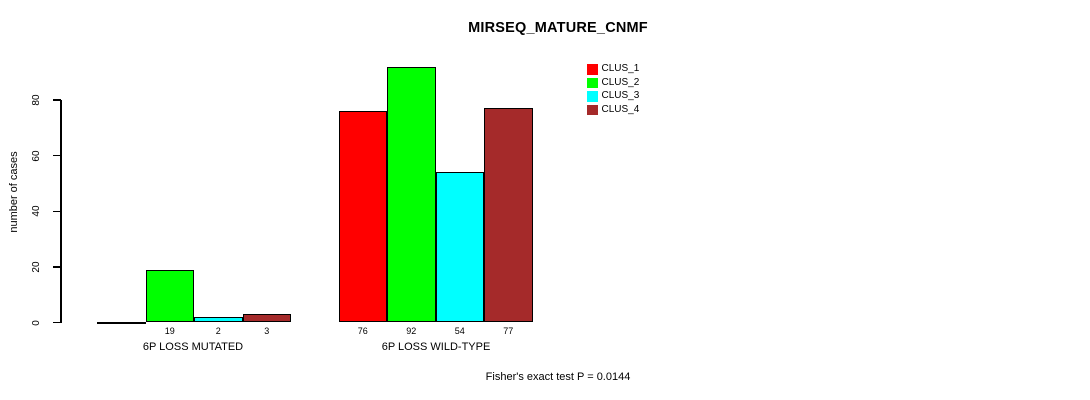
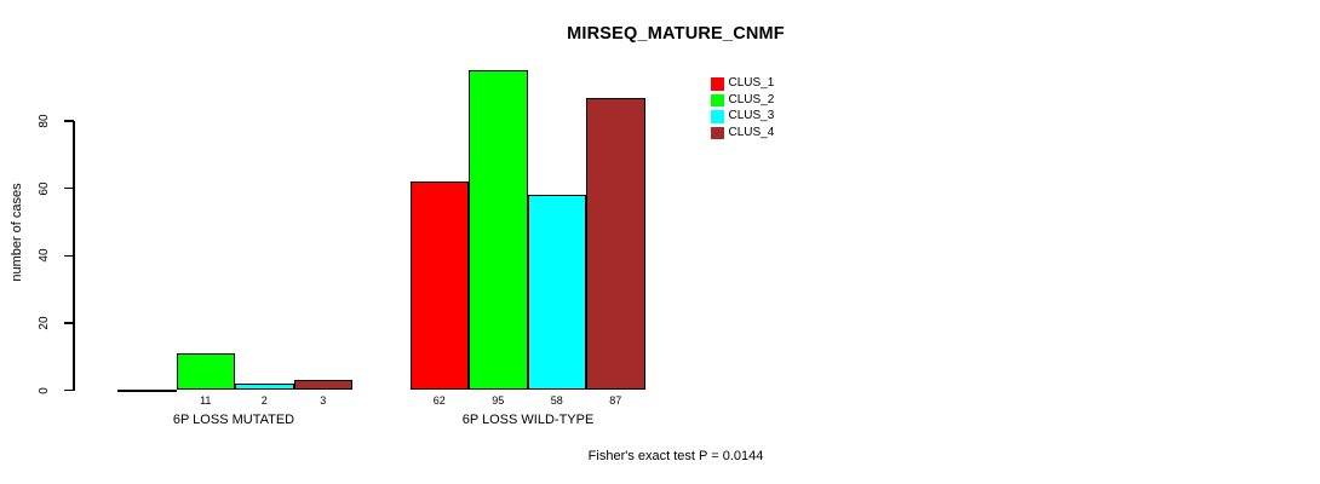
CLUS_2/6P LOSS MUTATED: 19 -> 11
CLUS_1/6P LOSS WILD-TYPE: 76 -> 62
CLUS_2/6P LOSS WILD-TYPE: 92 -> 95
CLUS_3/6P LOSS WILD-TYPE: 54 -> 58
CLUS_4/6P LOSS WILD-TYPE: 77 -> 87
